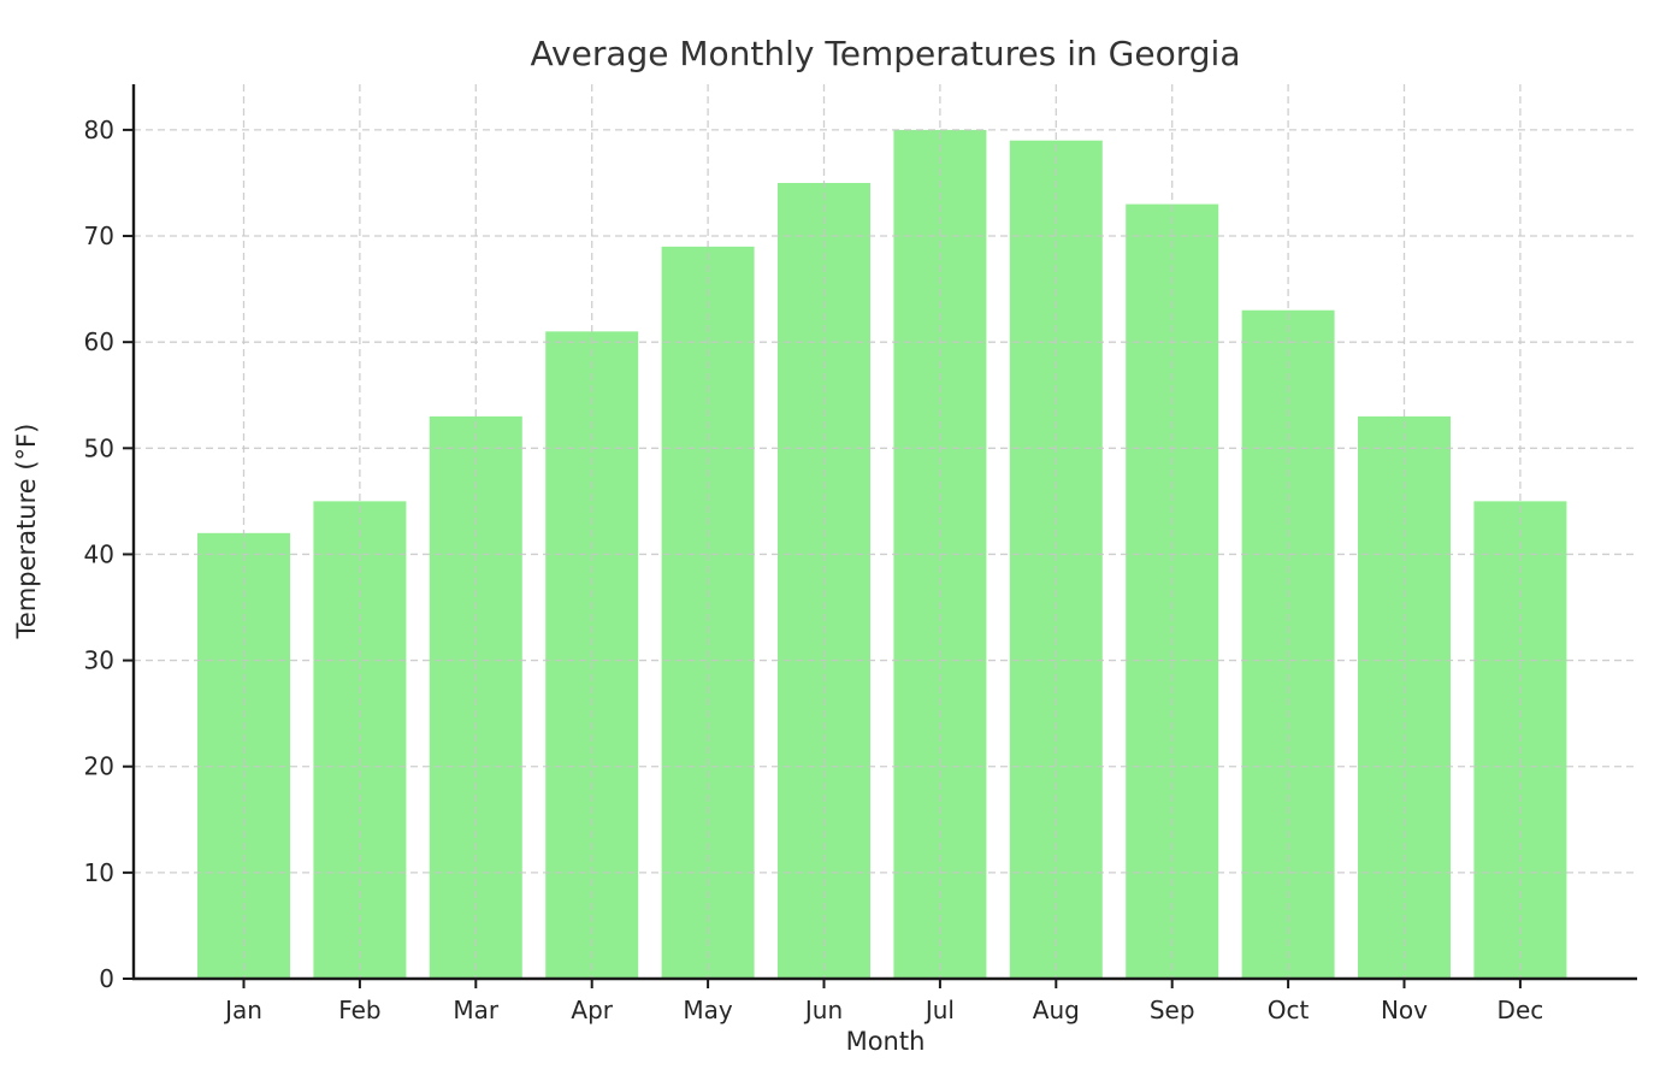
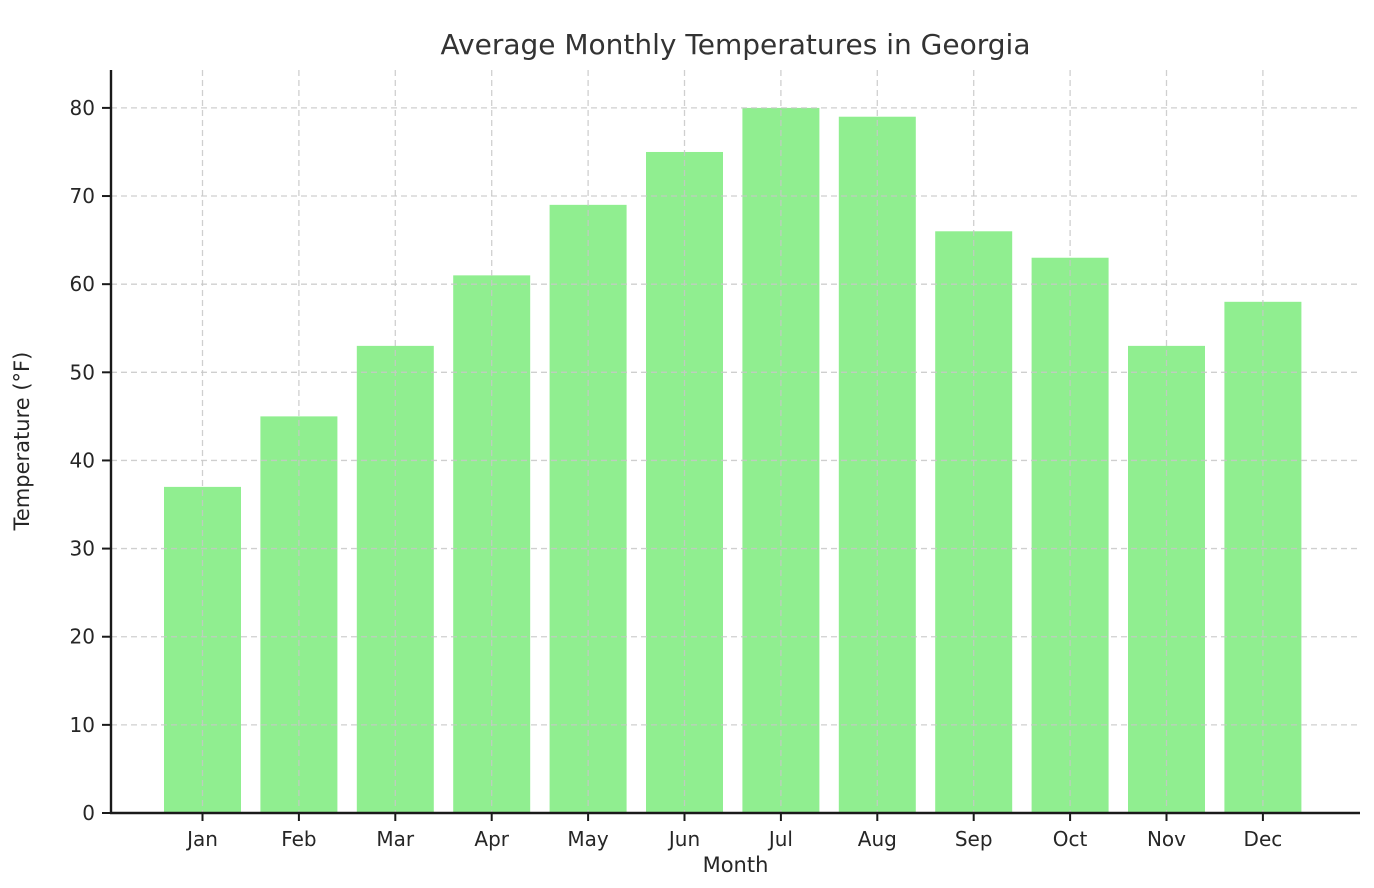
Jan: 42 -> 37
Sep: 73 -> 66
Dec: 45 -> 58
